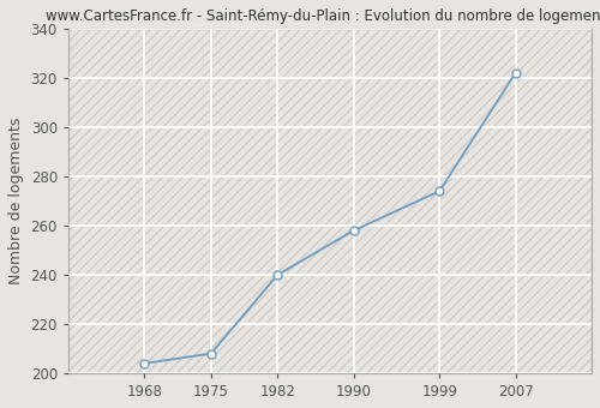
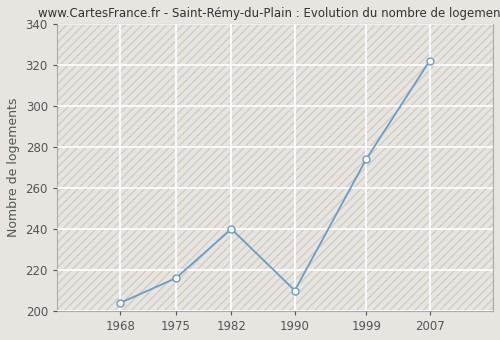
1975: 208 -> 216
1990: 258 -> 210
